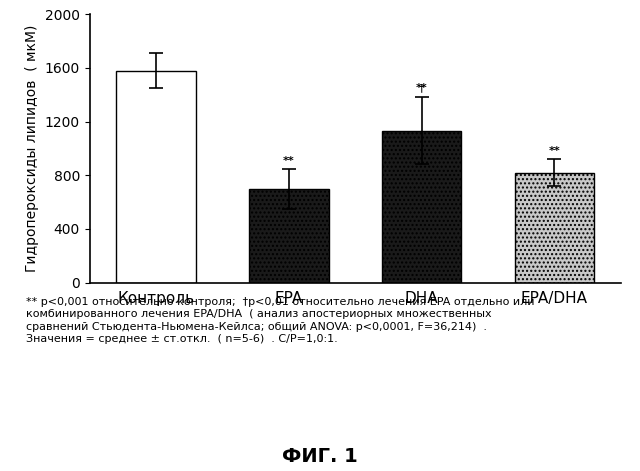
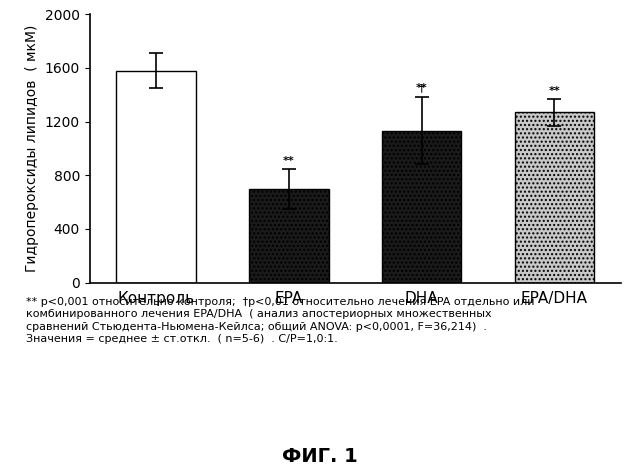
EPA/DHA: 820 -> 1270
